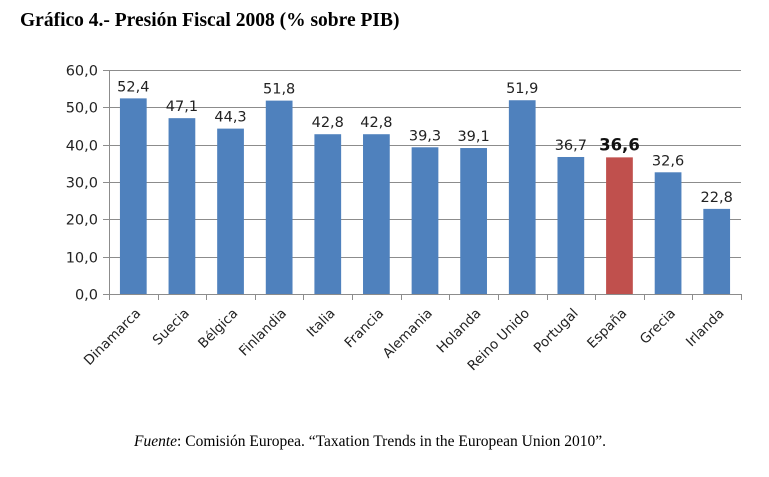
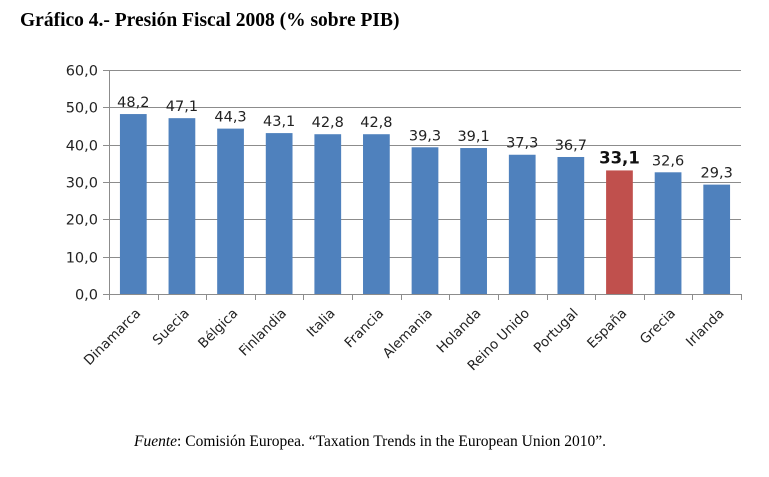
Dinamarca: 52,4 -> 48,2
Finlandia: 51,8 -> 43,1
Reino Unido: 51,9 -> 37,3
España: 36,6 -> 33,1
Irlanda: 22,8 -> 29,3
